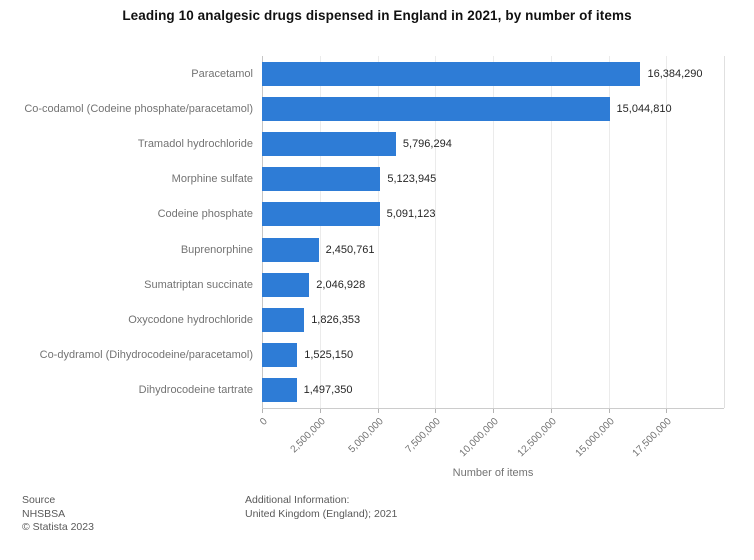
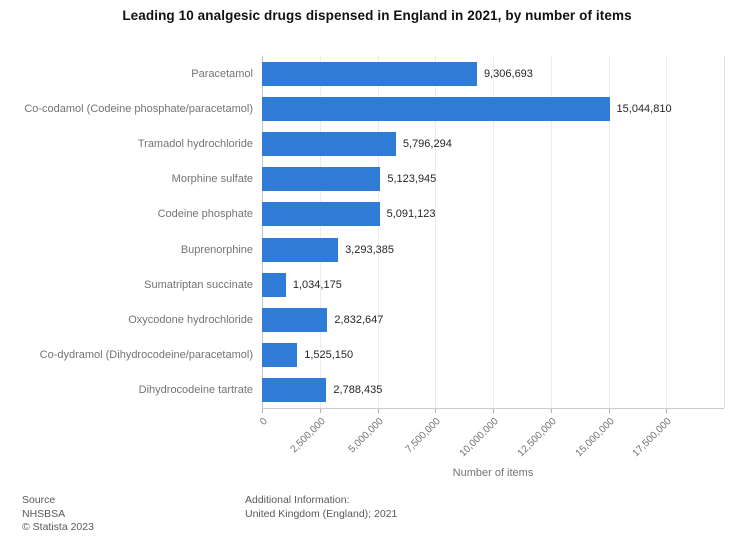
Paracetamol: 16,384,290 -> 9,306,693
Buprenorphine: 2,450,761 -> 3,293,385
Sumatriptan succinate: 2,046,928 -> 1,034,175
Oxycodone hydrochloride: 1,826,353 -> 2,832,647
Dihydrocodeine tartrate: 1,497,350 -> 2,788,435
